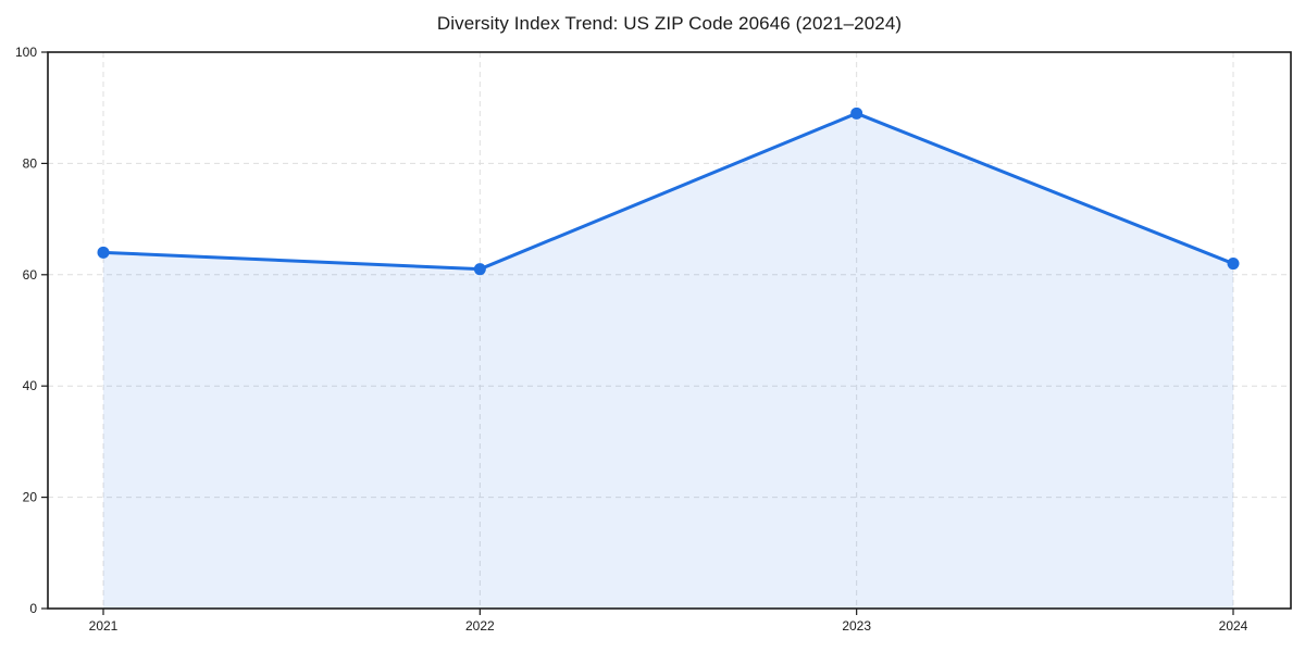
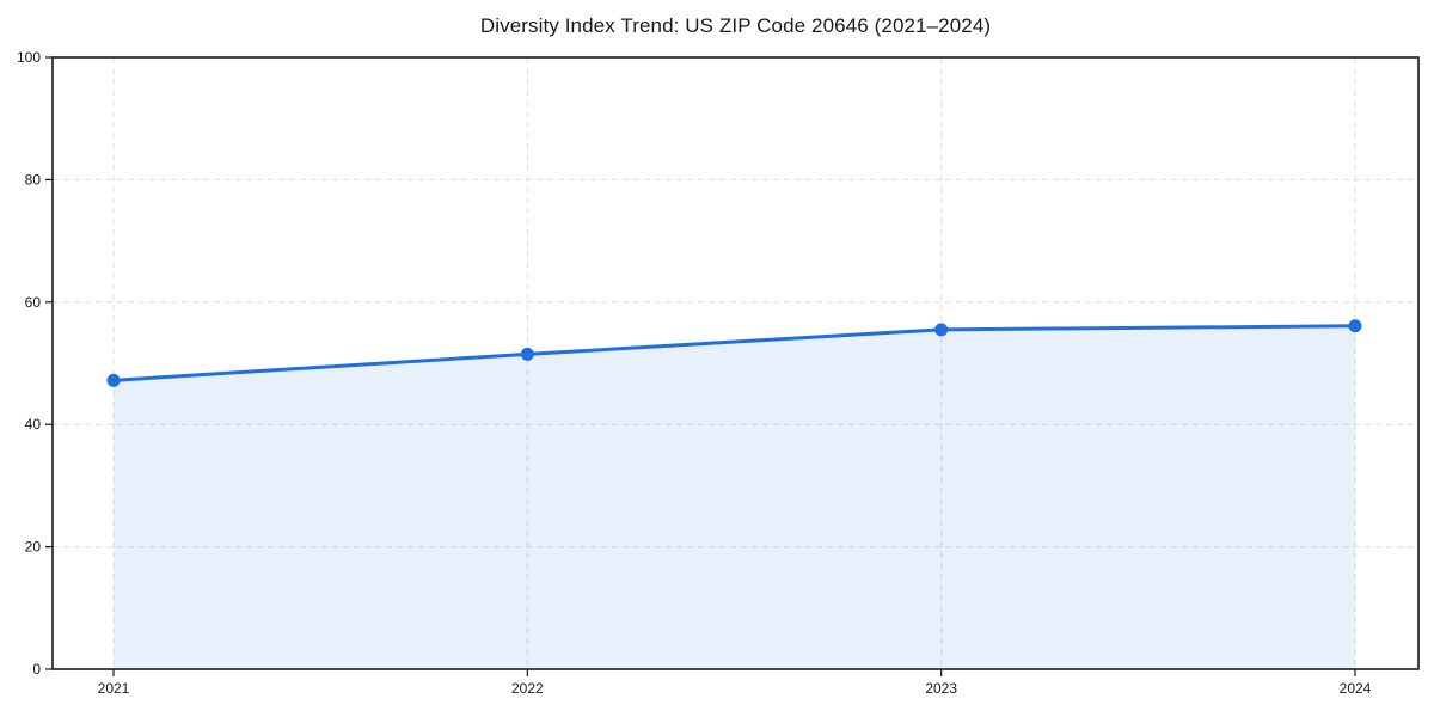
2021: 64 -> 47
2022: 61 -> 52
2023: 89 -> 56
2024: 62 -> 56
